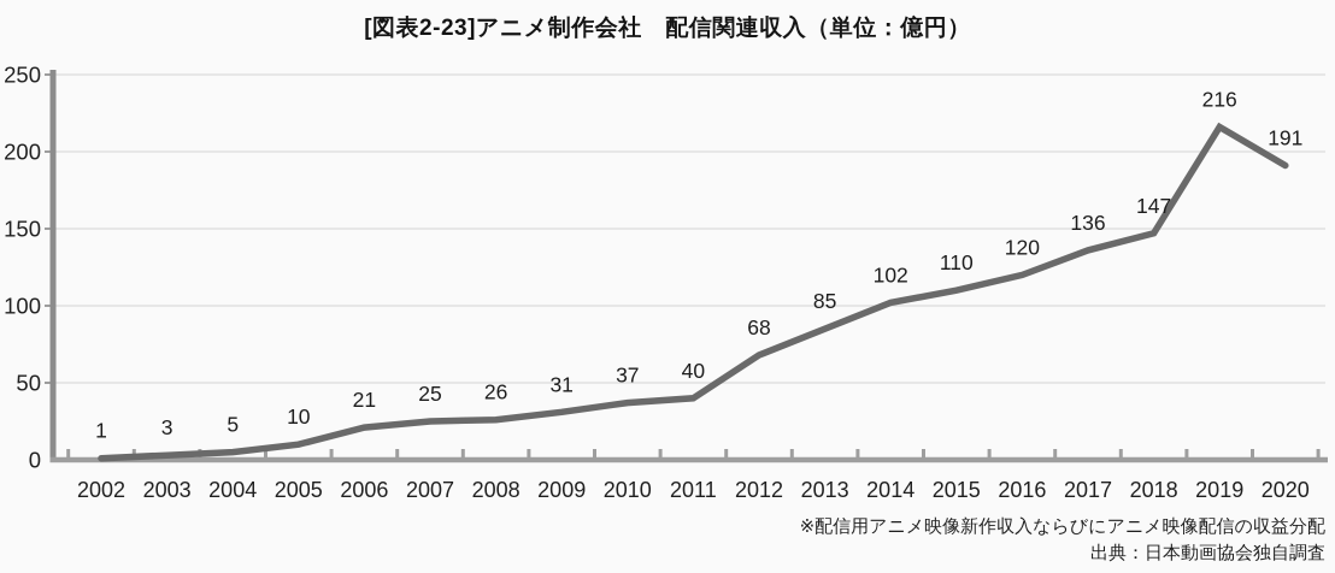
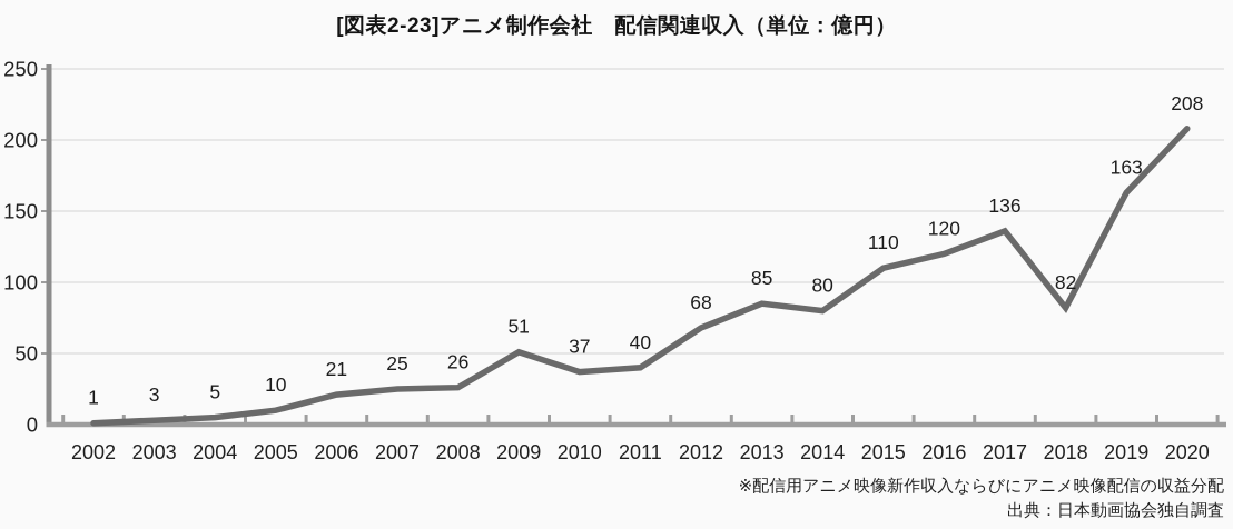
2009: 31 -> 51
2014: 102 -> 80
2018: 147 -> 82
2019: 216 -> 163
2020: 191 -> 208
